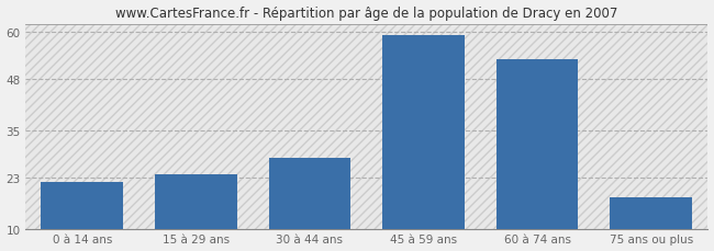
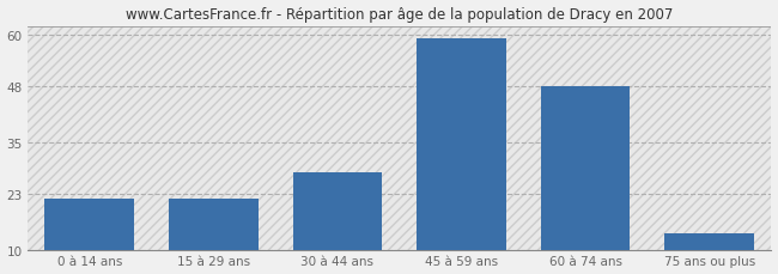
15 à 29 ans: 24 -> 22
60 à 74 ans: 53 -> 48
75 ans ou plus: 18 -> 14
